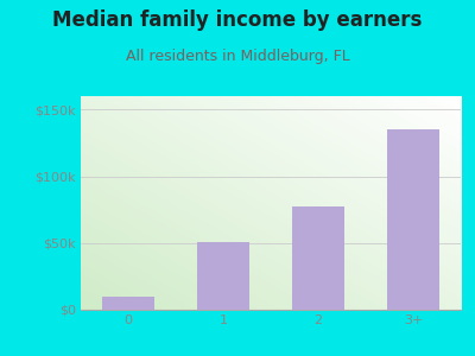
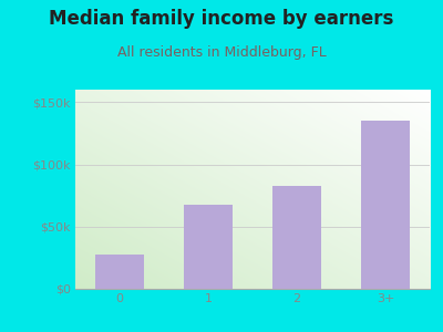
0: $10k -> $28k
1: $51k -> $68k
2: $77k -> $83k
